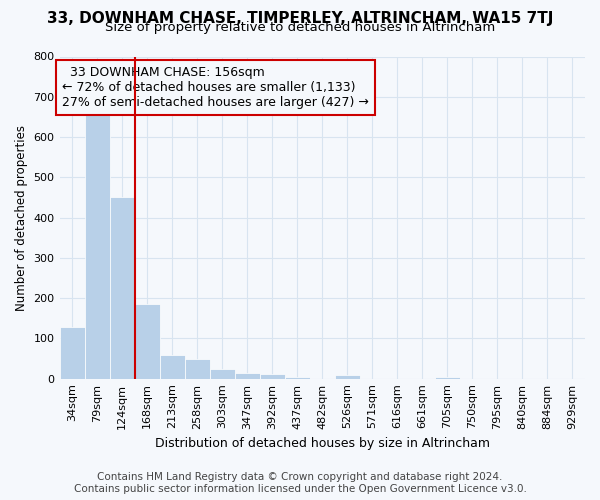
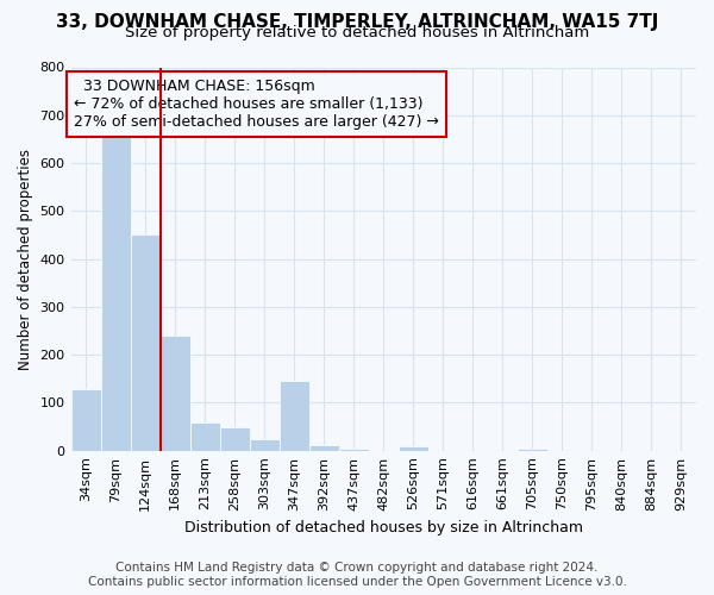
168sqm: 185 -> 240
347sqm: 13 -> 145
